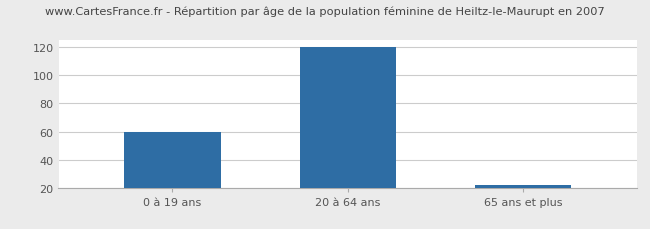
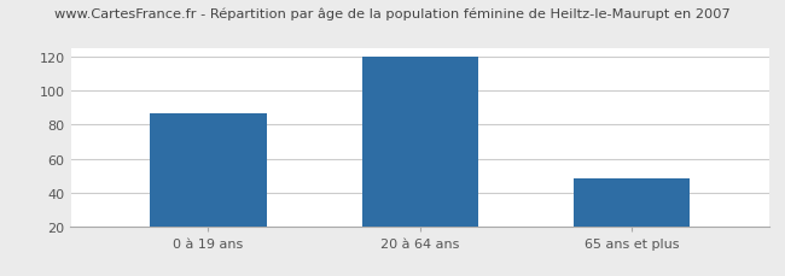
0 à 19 ans: 60 -> 87
65 ans et plus: 22 -> 48
